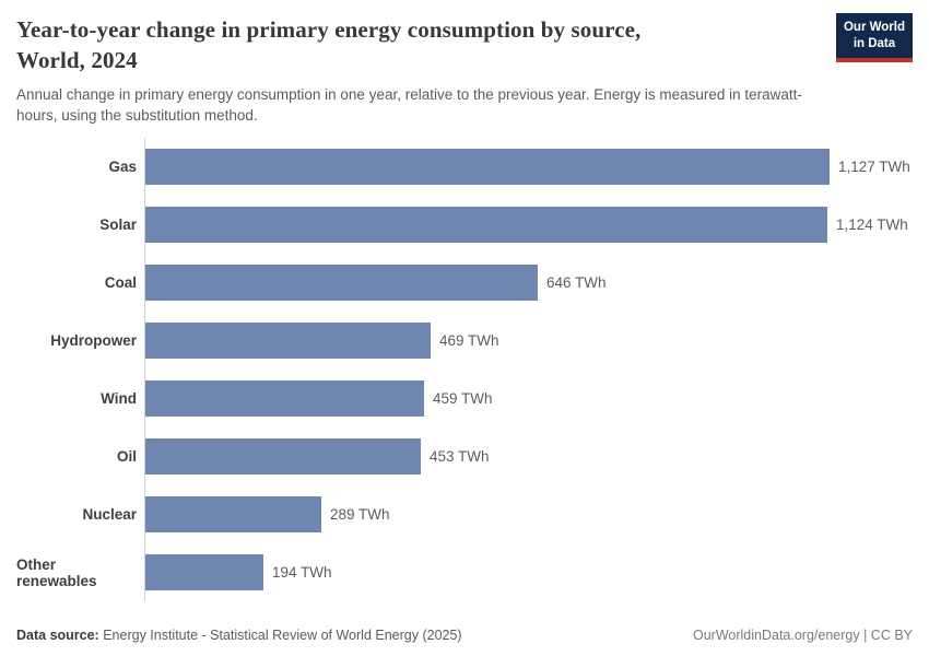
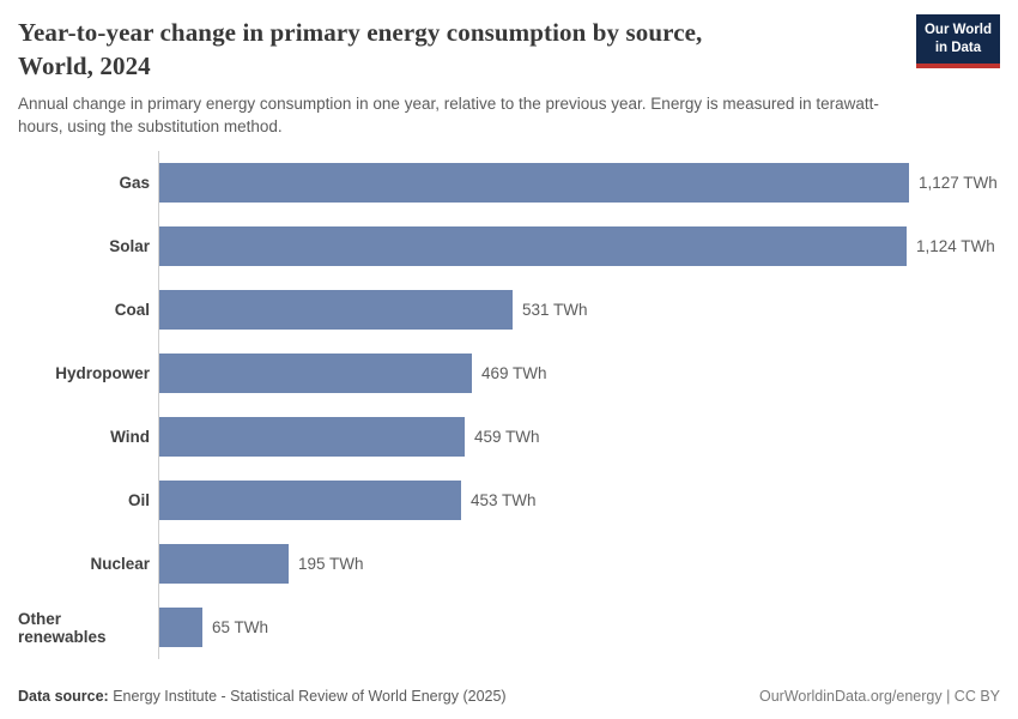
Coal: 646 -> 531
Nuclear: 289 -> 195
Other renewables: 194 -> 65
